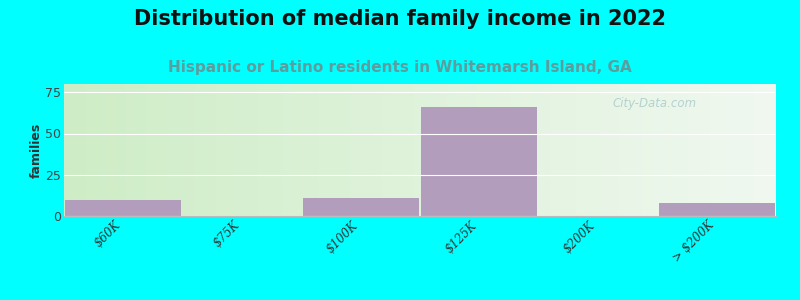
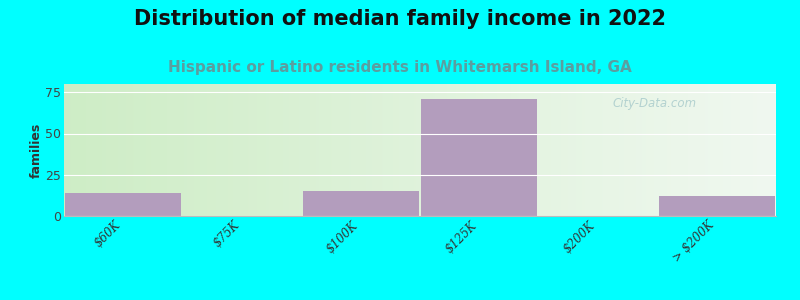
$60K: 10 -> 14
$100K: 11 -> 15
$125K: 66 -> 71
> $200K: 8 -> 12
